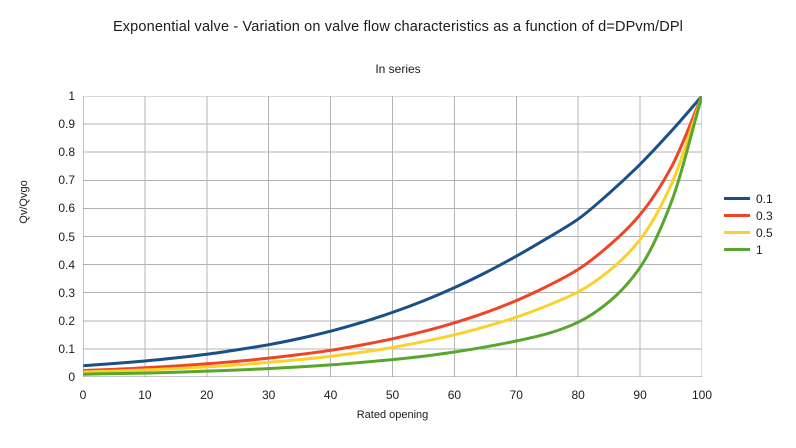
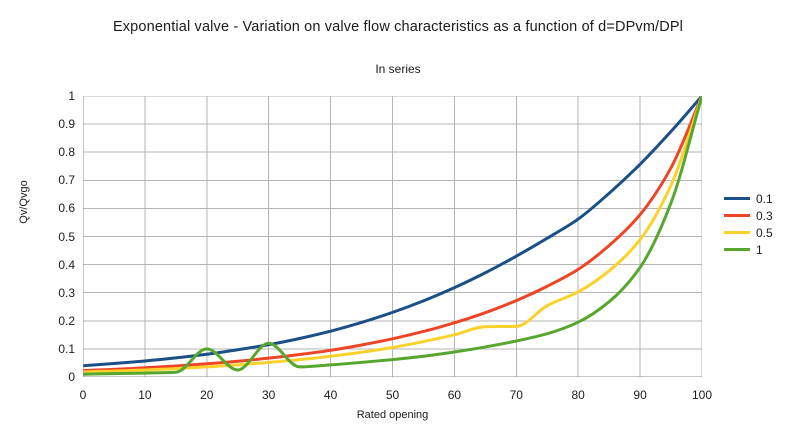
1/20: 0.02 -> 0.10
1/30: 0.03 -> 0.12
0.5/70: 0.21 -> 0.18
